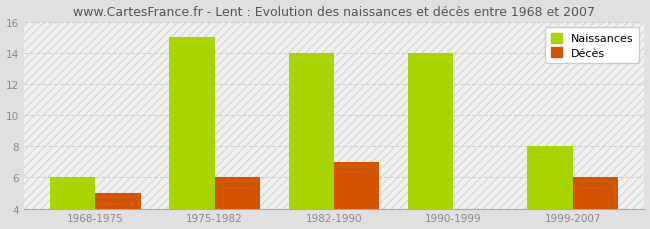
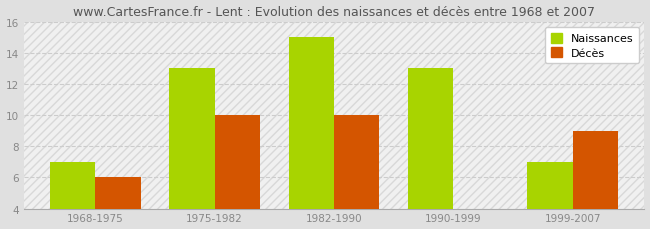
Naissances/1968-1975: 6 -> 7
Décès/1968-1975: 5 -> 6
Naissances/1975-1982: 15 -> 13
Décès/1975-1982: 6 -> 10
Naissances/1982-1990: 14 -> 15
Décès/1982-1990: 7 -> 10
Naissances/1990-1999: 14 -> 13
Naissances/1999-2007: 8 -> 7
Décès/1999-2007: 6 -> 9
